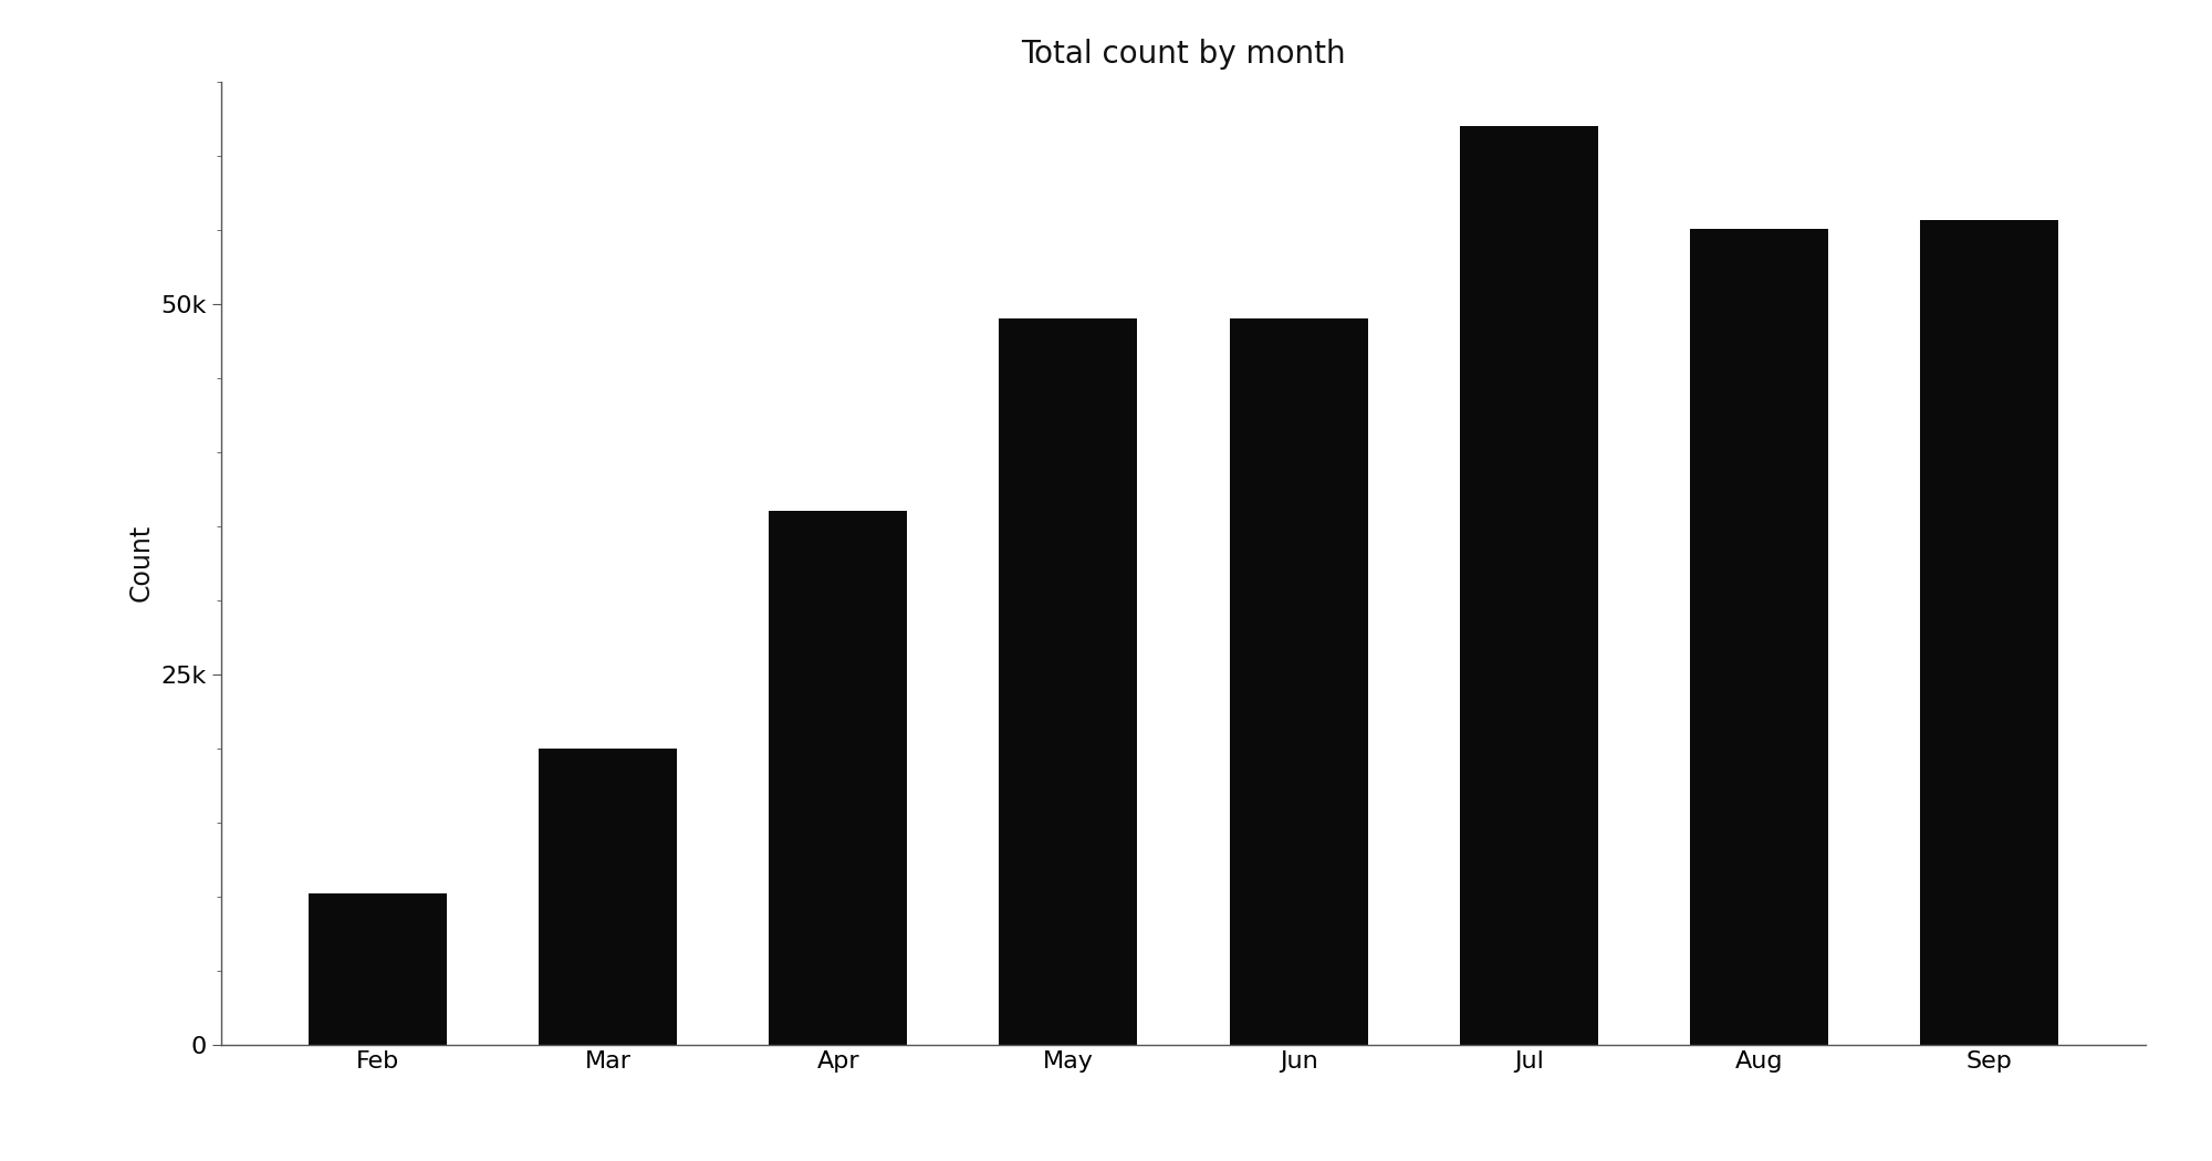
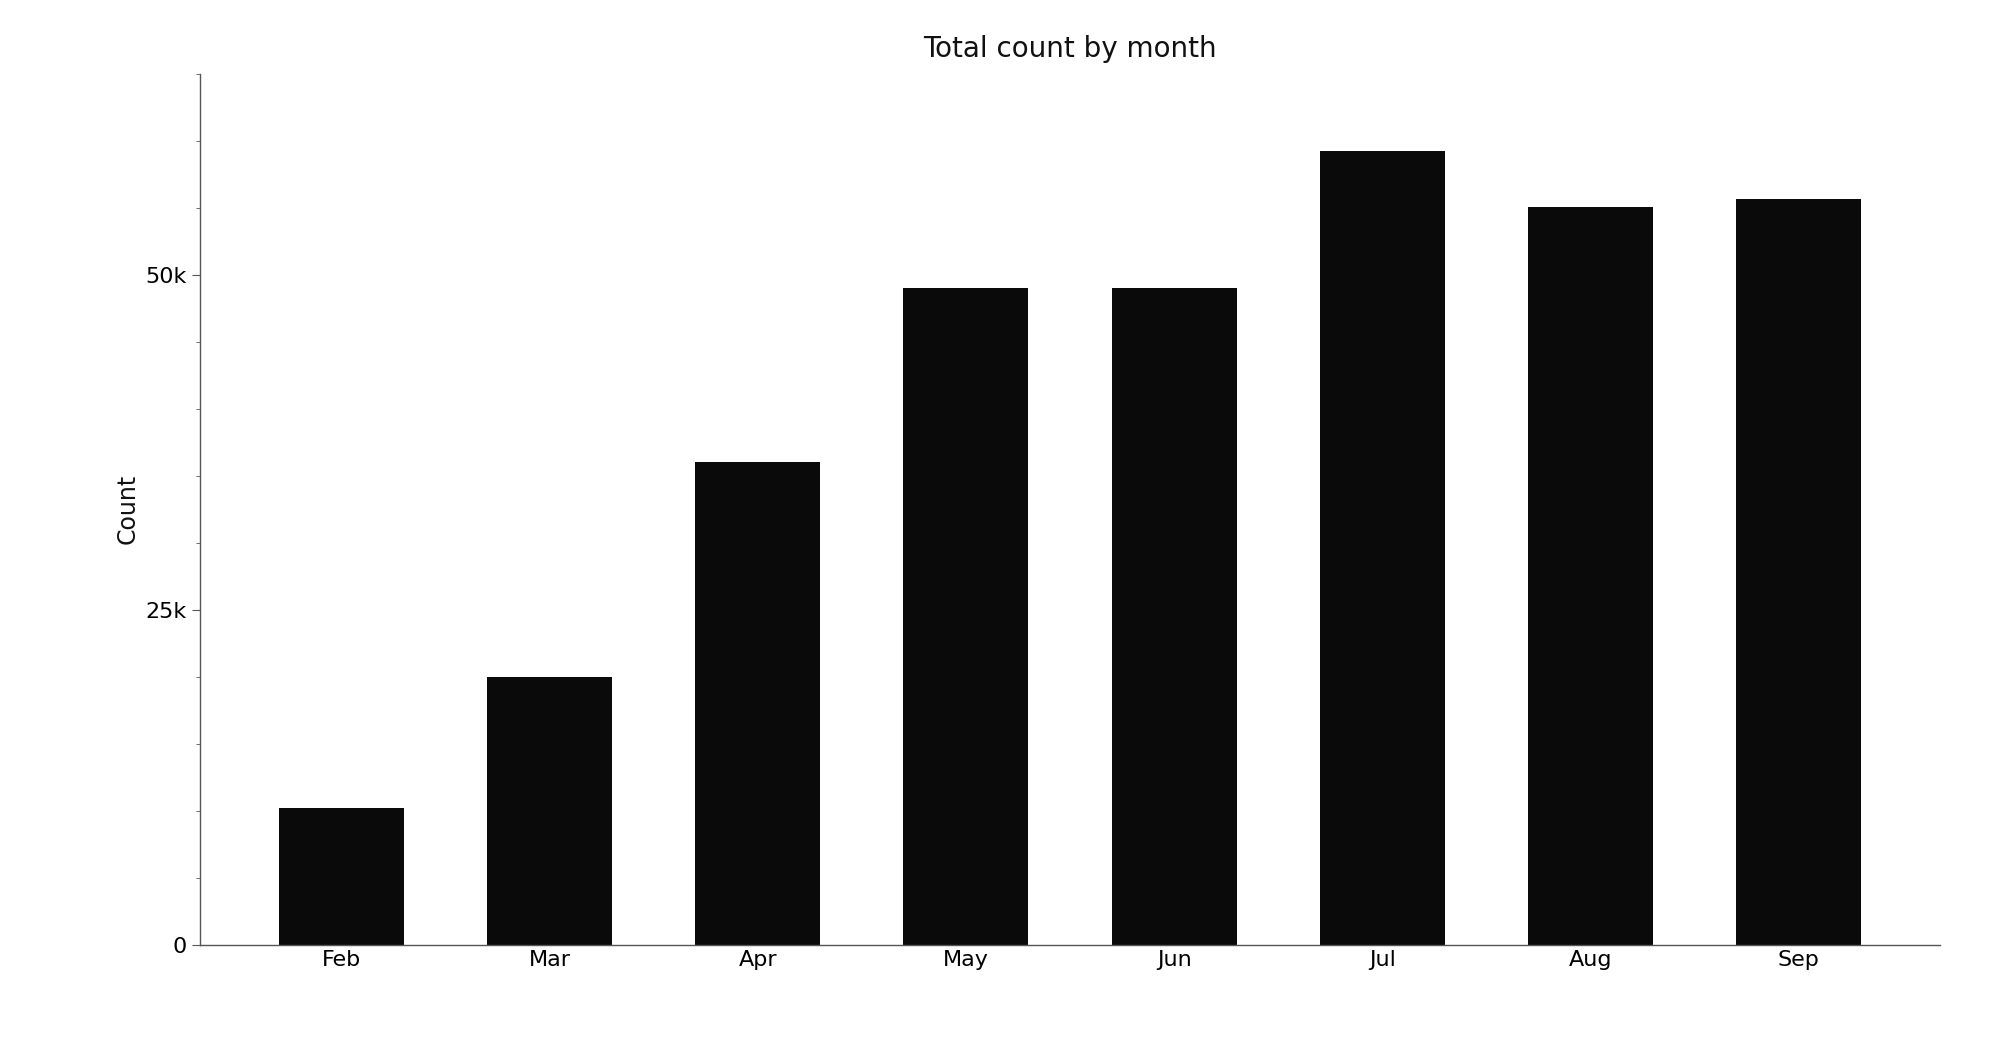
Jul: 62.0k -> 59.2k
